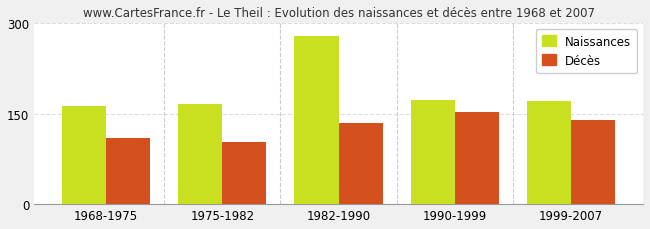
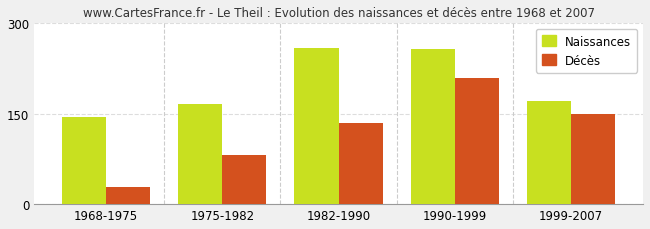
Naissances/1968-1975: 163 -> 144
Décès/1968-1975: 110 -> 28
Décès/1975-1982: 103 -> 82
Naissances/1982-1990: 278 -> 258
Naissances/1990-1999: 172 -> 256
Décès/1990-1999: 153 -> 208
Décès/1999-2007: 140 -> 150
